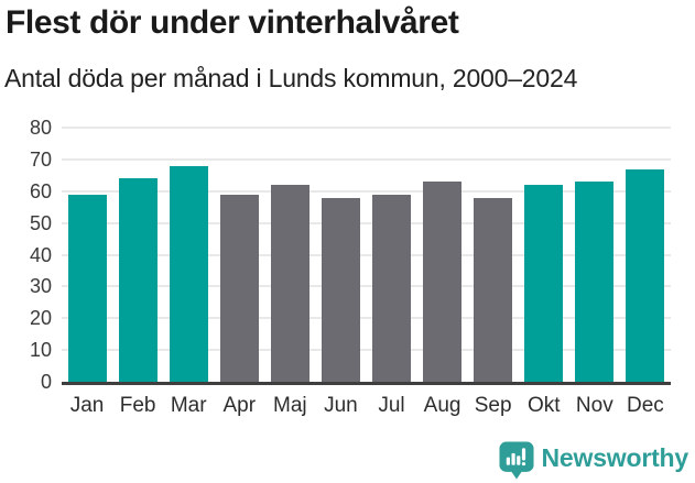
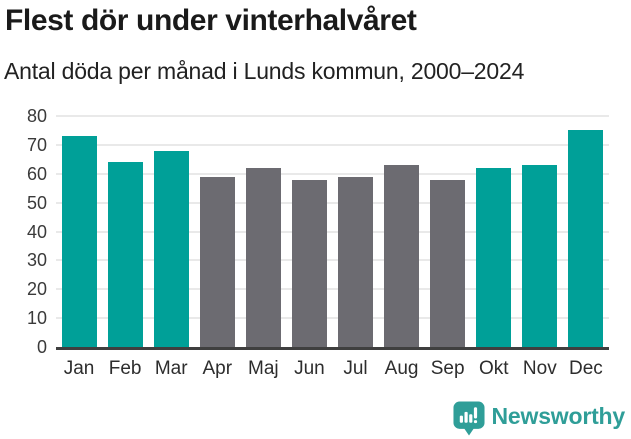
Jan: 59 -> 73
Dec: 67 -> 75
